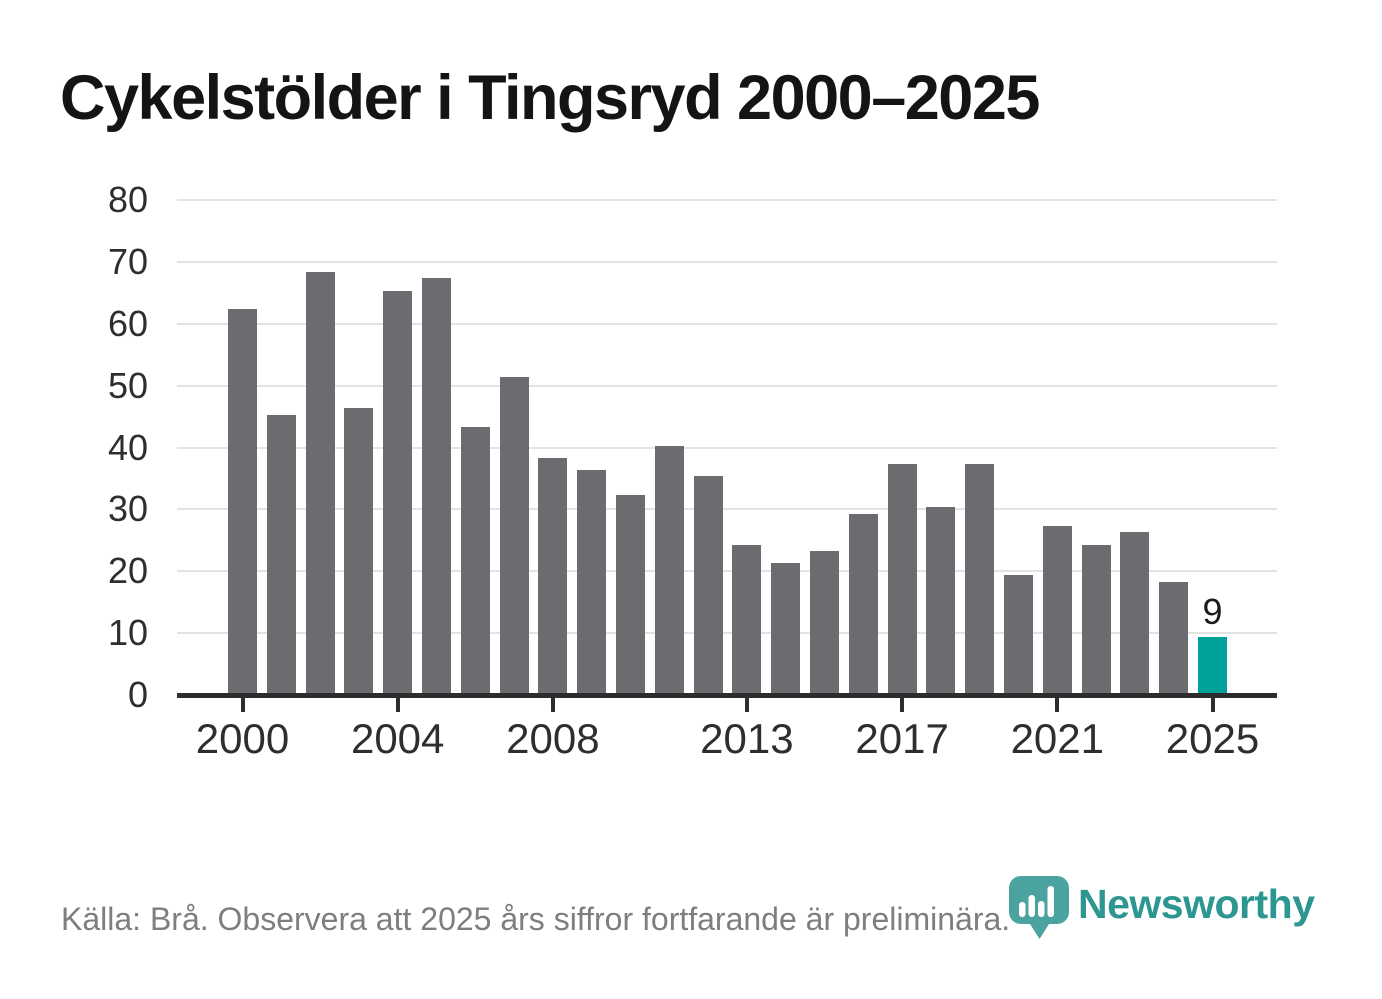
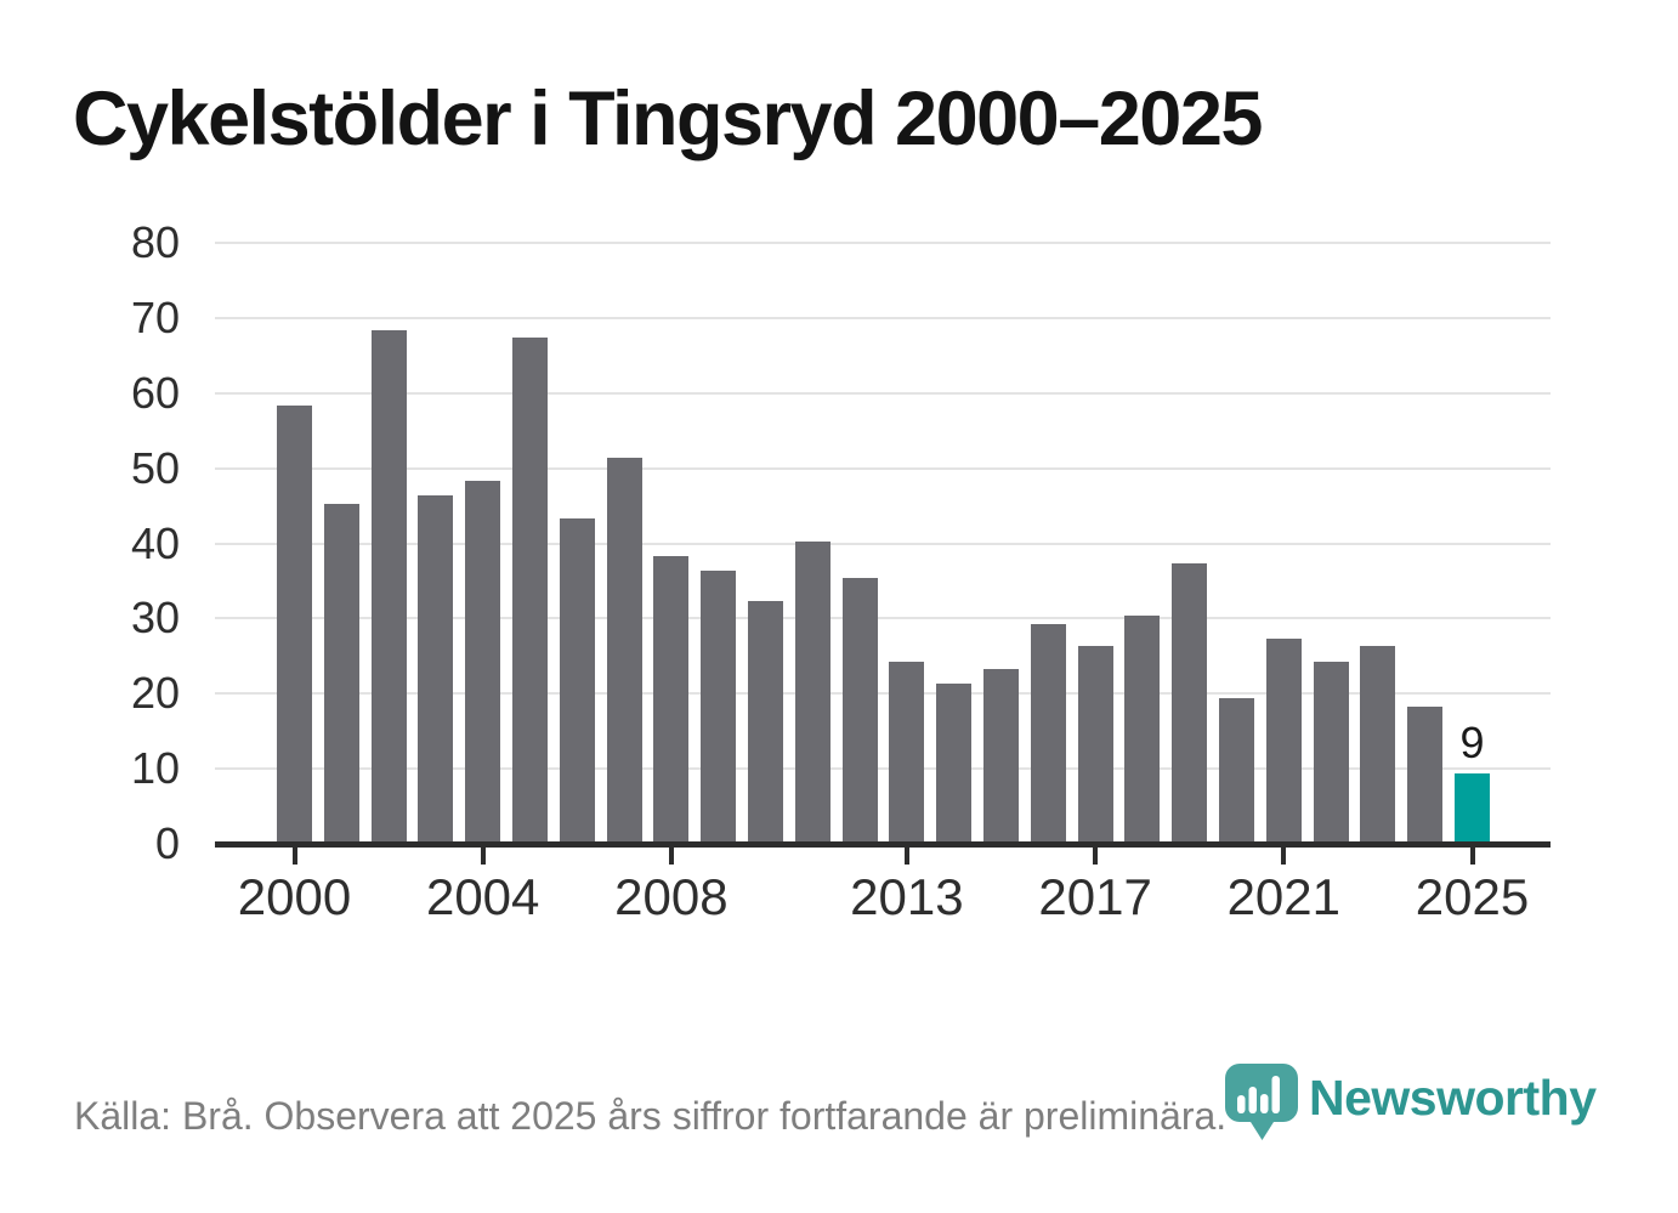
2000: 62 -> 58
2004: 65 -> 48
2017: 37 -> 26
